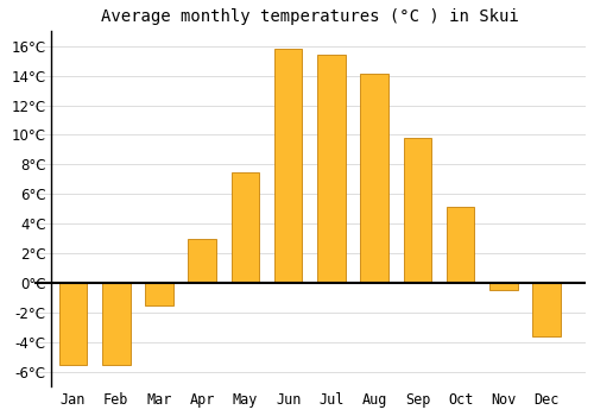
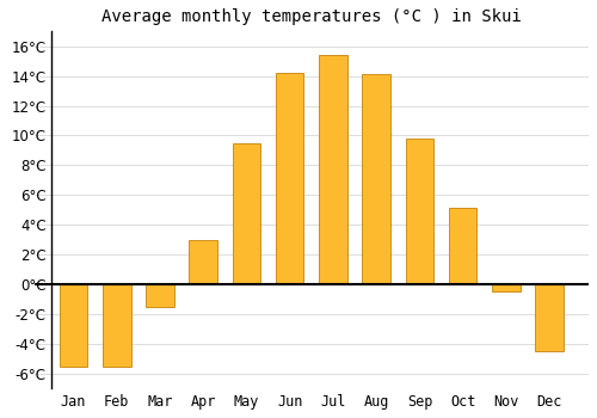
May: 7.5°C -> 9.5°C
Jun: 15.8°C -> 14.2°C
Dec: -3.6°C -> -4.5°C
